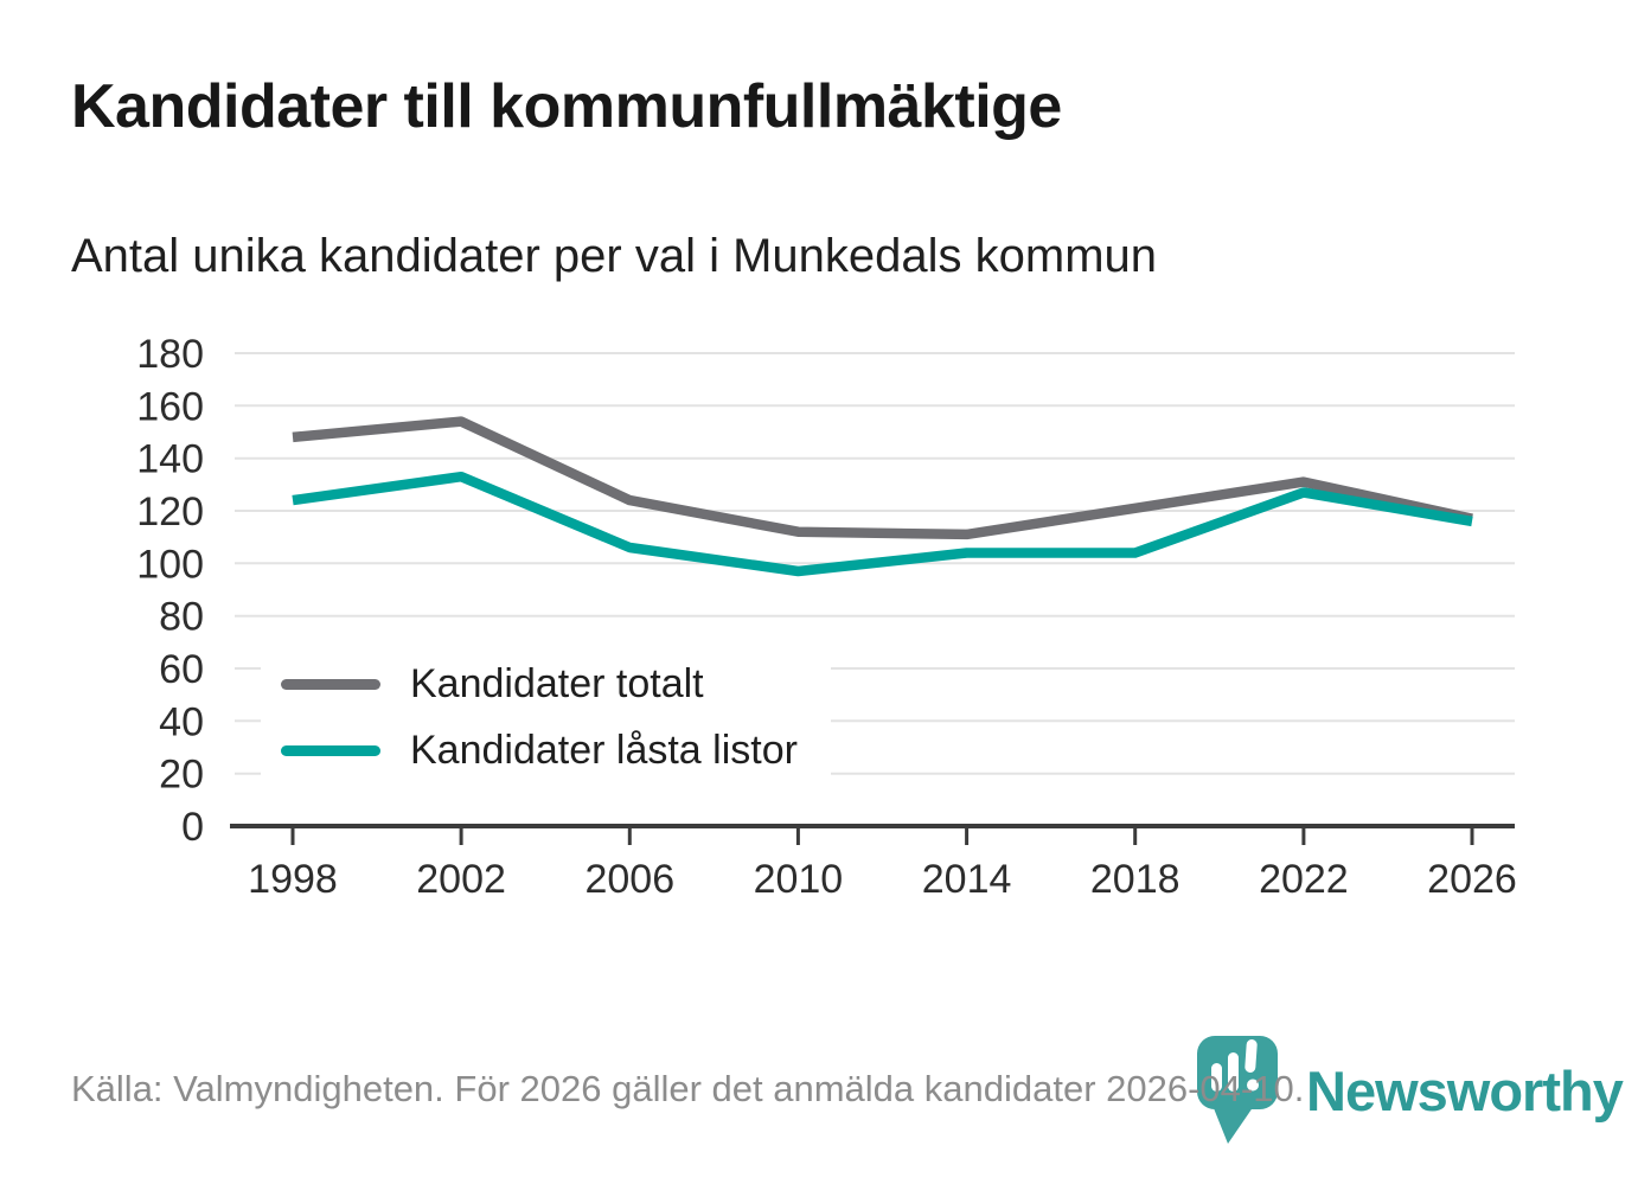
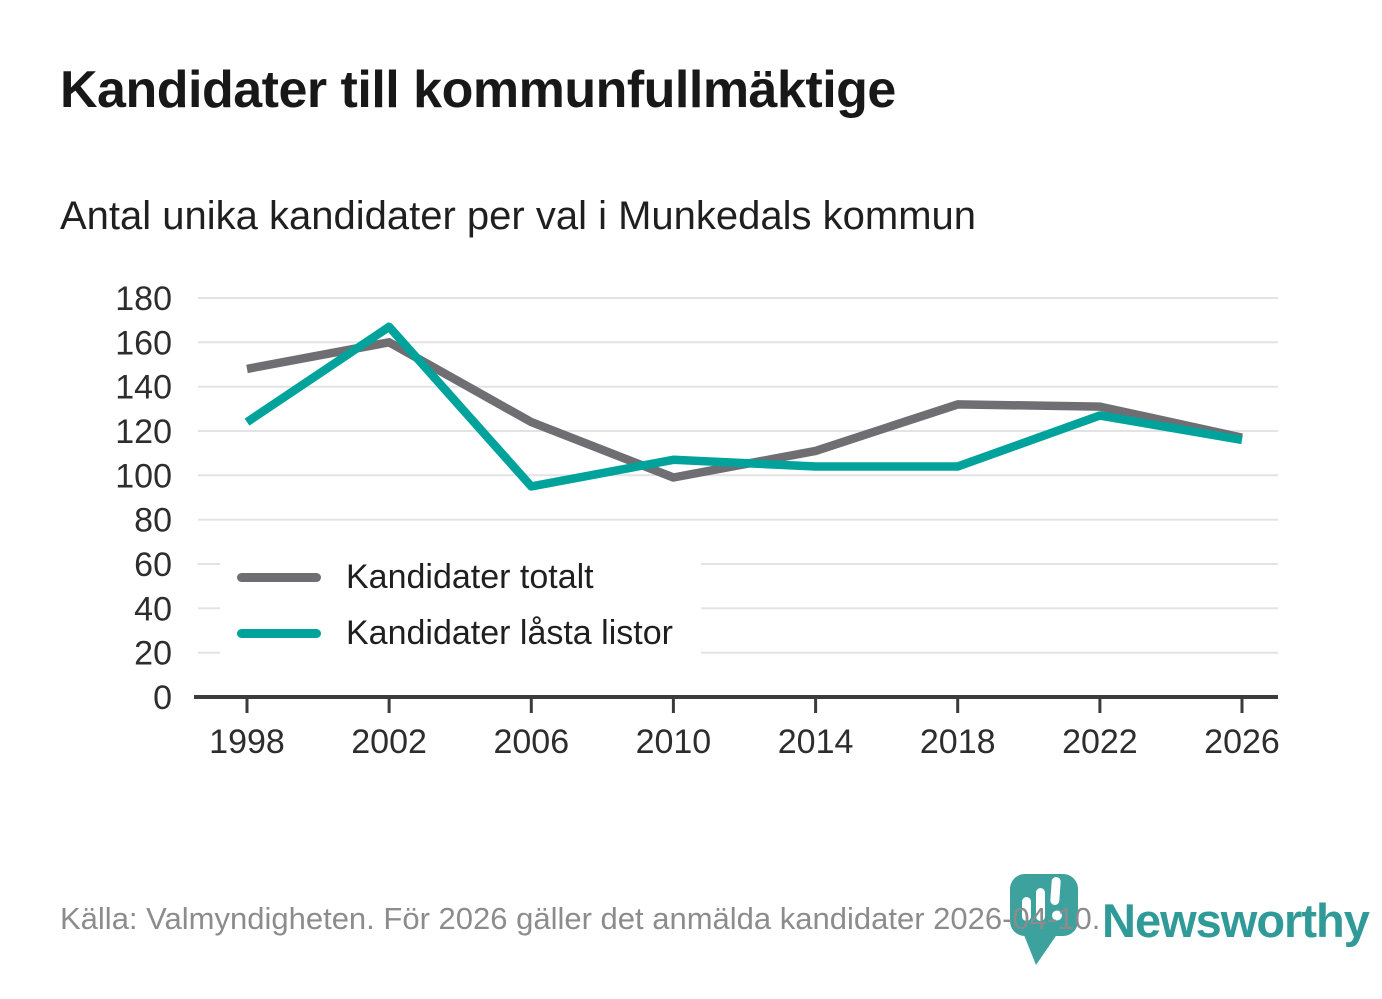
Kandidater totalt/2002: 154 -> 160
Kandidater låsta listor/2002: 133 -> 167
Kandidater låsta listor/2006: 106 -> 95
Kandidater totalt/2010: 112 -> 99
Kandidater låsta listor/2010: 97 -> 107
Kandidater totalt/2018: 121 -> 132
